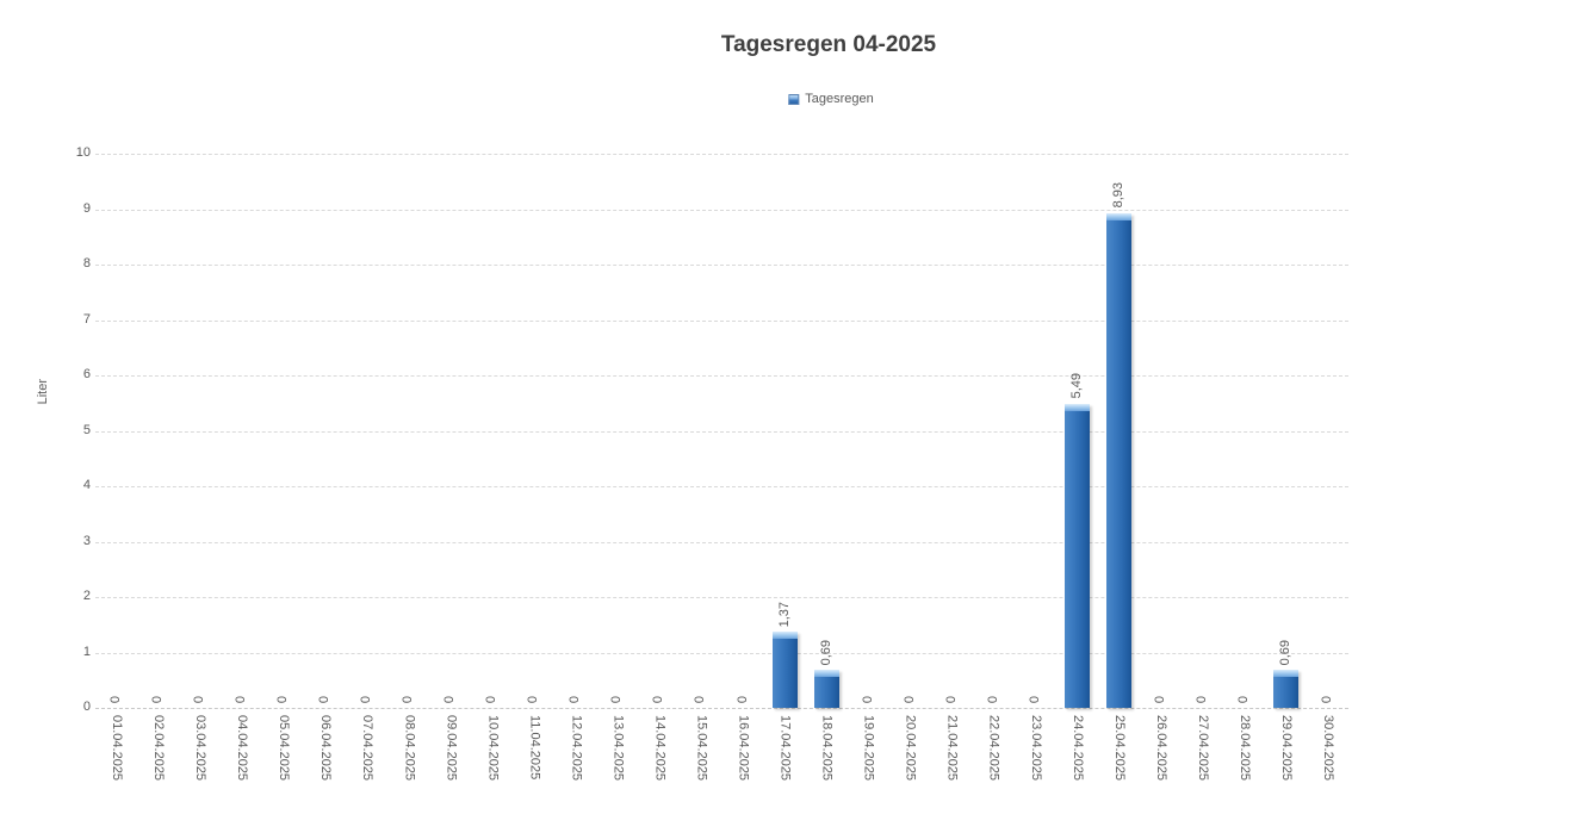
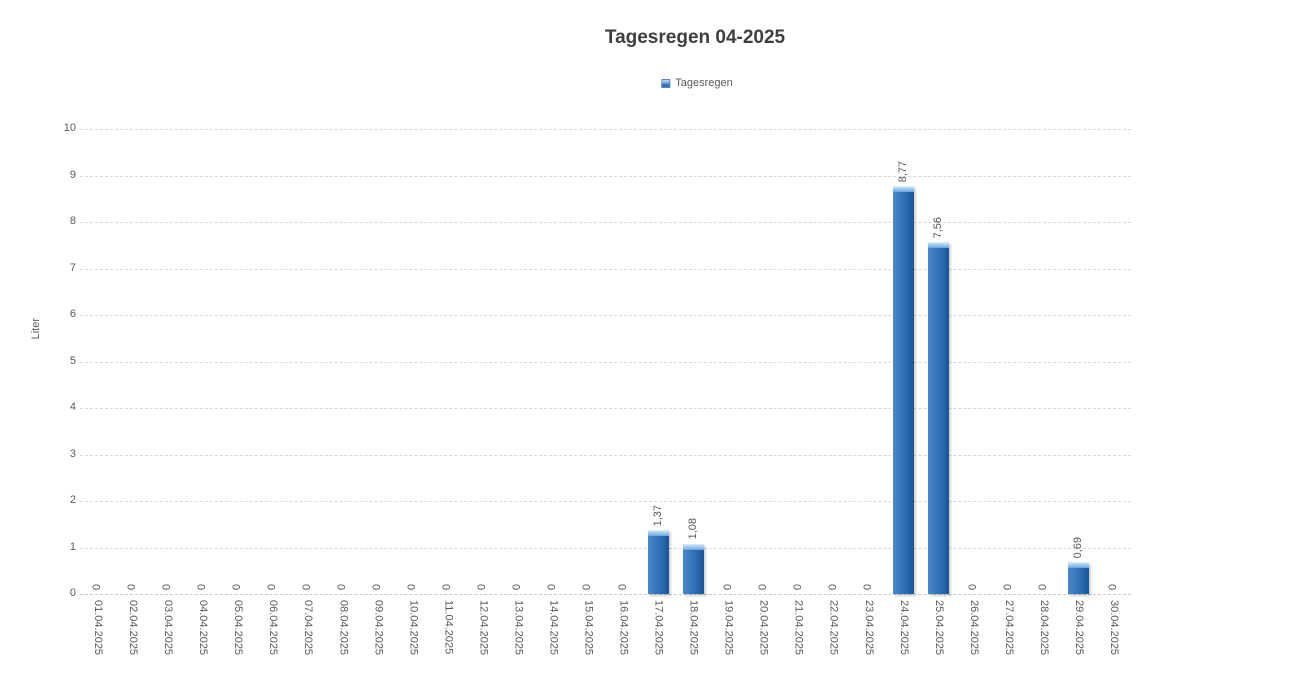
18.04.2025: 0,69 -> 1,08
24.04.2025: 5,49 -> 8,77
25.04.2025: 8,93 -> 7,56
